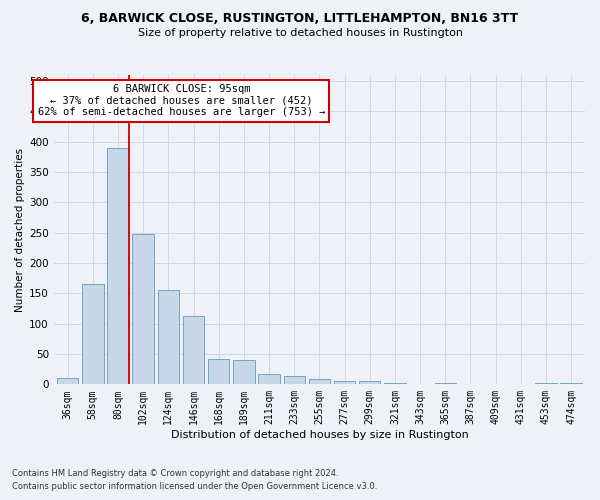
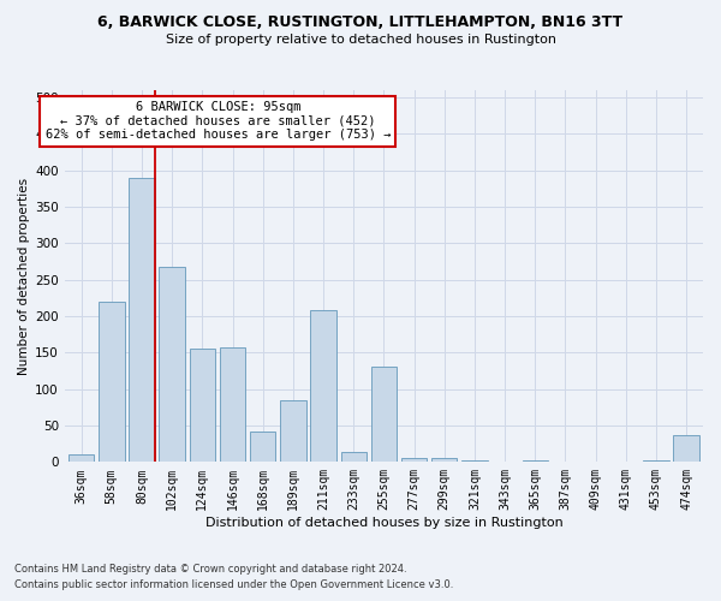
58sqm: 165 -> 220
102sqm: 248 -> 268
146sqm: 113 -> 158
189sqm: 40 -> 84
211sqm: 17 -> 208
255sqm: 8 -> 130
474sqm: 3 -> 36
